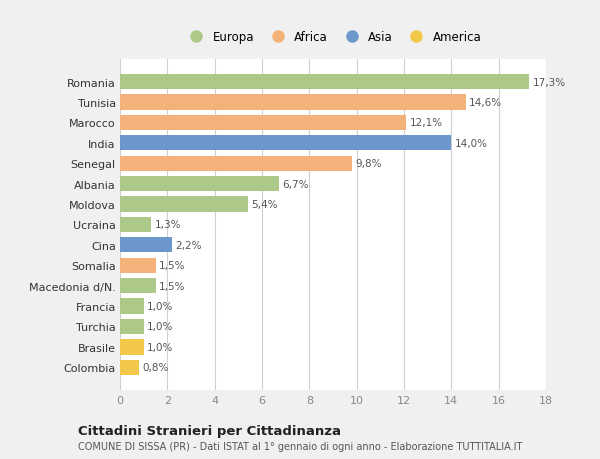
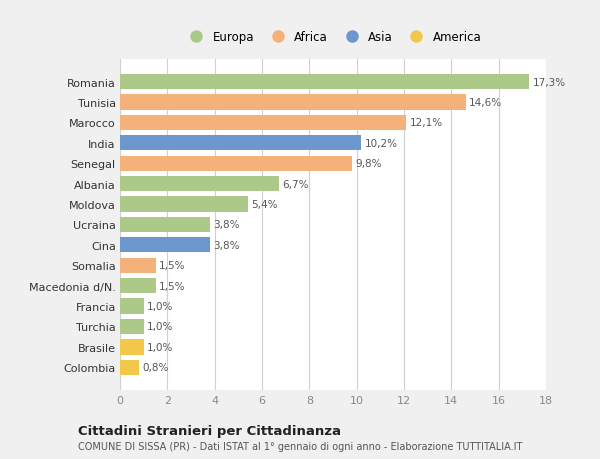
India: 14,0% -> 10,2%
Ucraina: 1,3% -> 3,8%
Cina: 2,2% -> 3,8%
